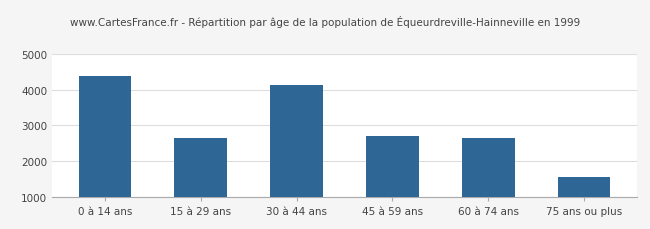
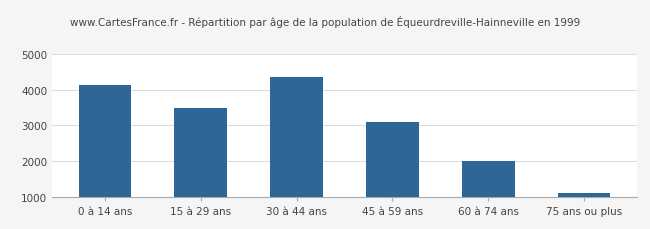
0 à 14 ans: 4400 -> 4150
15 à 29 ans: 2650 -> 3500
30 à 44 ans: 4150 -> 4350
45 à 59 ans: 2700 -> 3100
60 à 74 ans: 2650 -> 2000
75 ans ou plus: 1550 -> 1100
